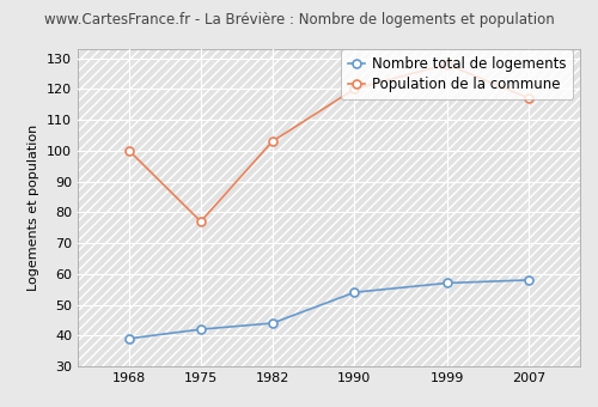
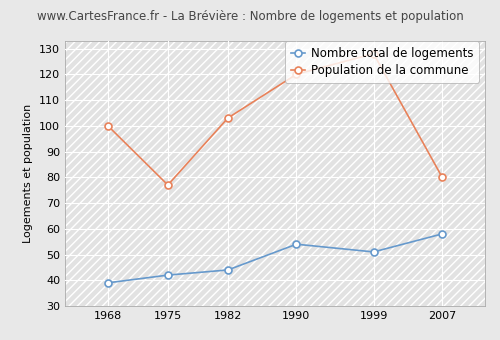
Nombre total de logements/1999: 57 -> 51
Population de la commune/2007: 117 -> 80
